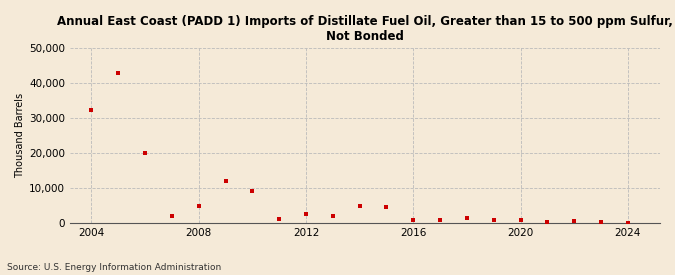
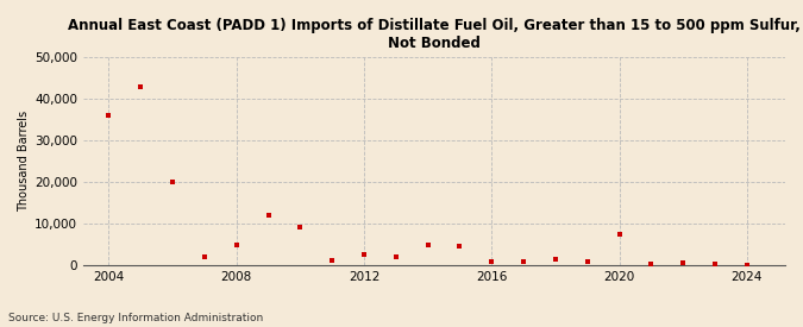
2004: 32,500 -> 36,000
2020: 1,000 -> 7,500
